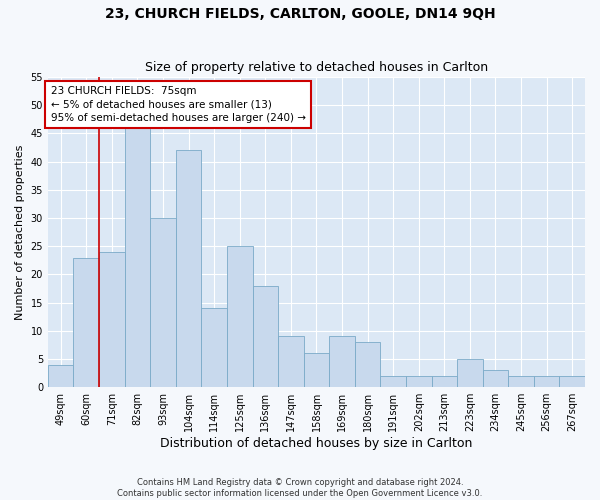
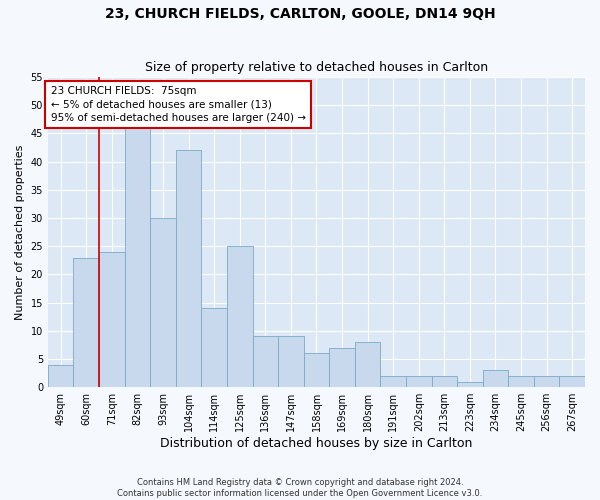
136sqm: 18 -> 9
169sqm: 9 -> 7
223sqm: 5 -> 1
